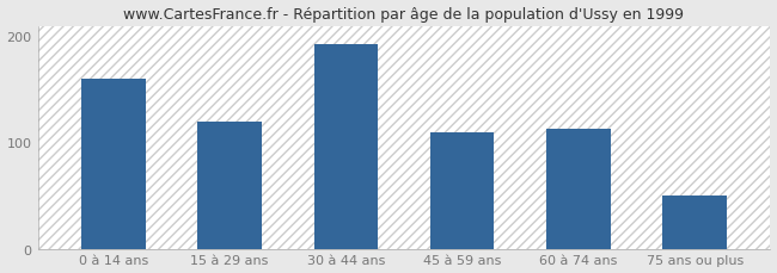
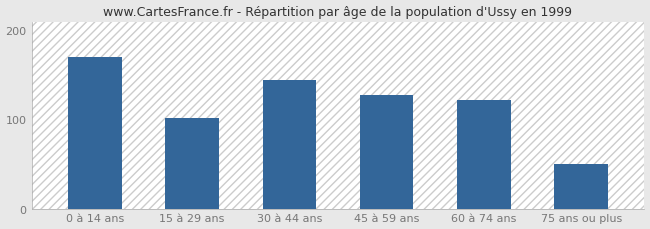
0 à 14 ans: 160 -> 170
15 à 29 ans: 120 -> 102
30 à 44 ans: 193 -> 144
45 à 59 ans: 110 -> 128
60 à 74 ans: 113 -> 122
